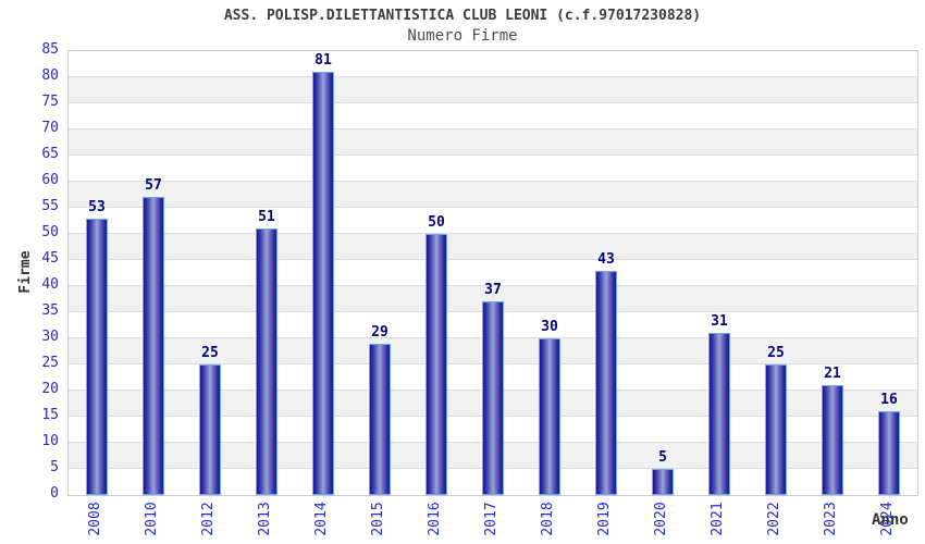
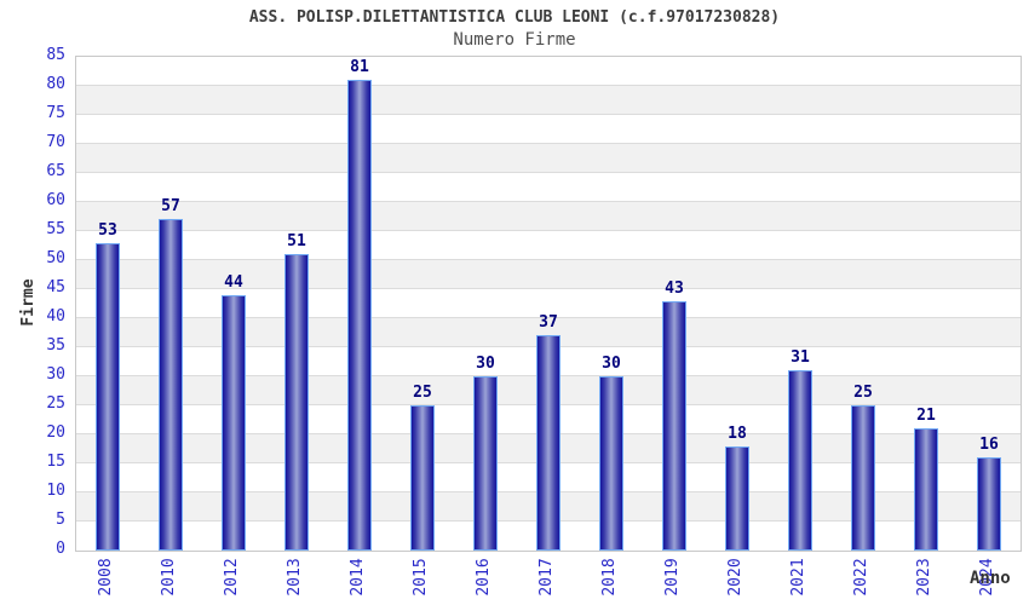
2012: 25 -> 44
2015: 29 -> 25
2016: 50 -> 30
2020: 5 -> 18
